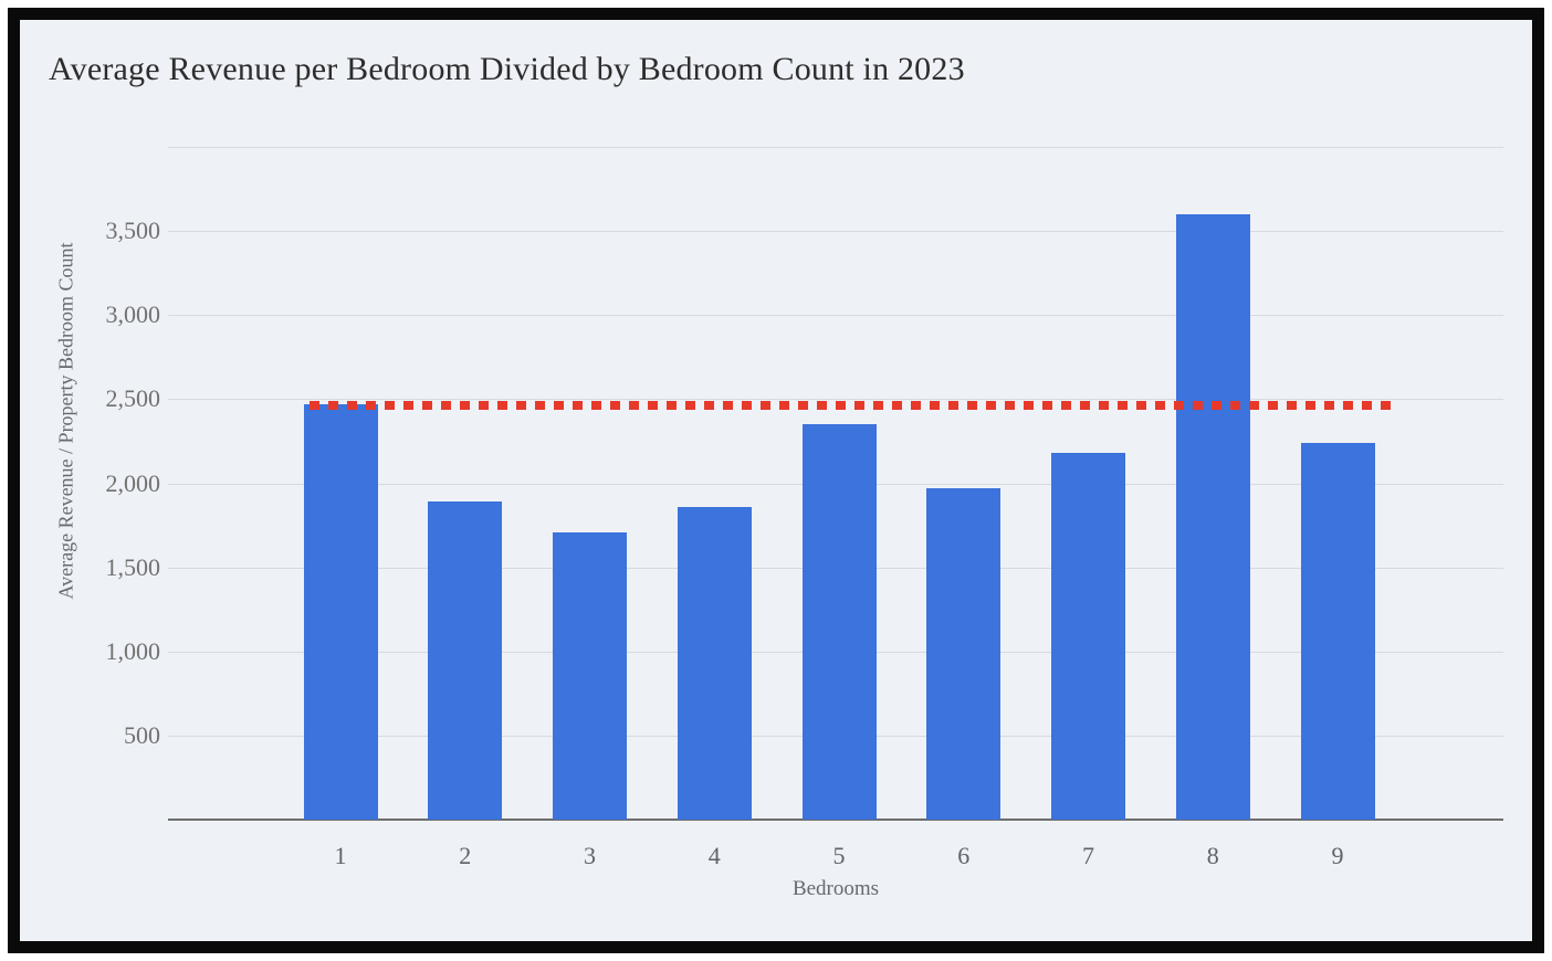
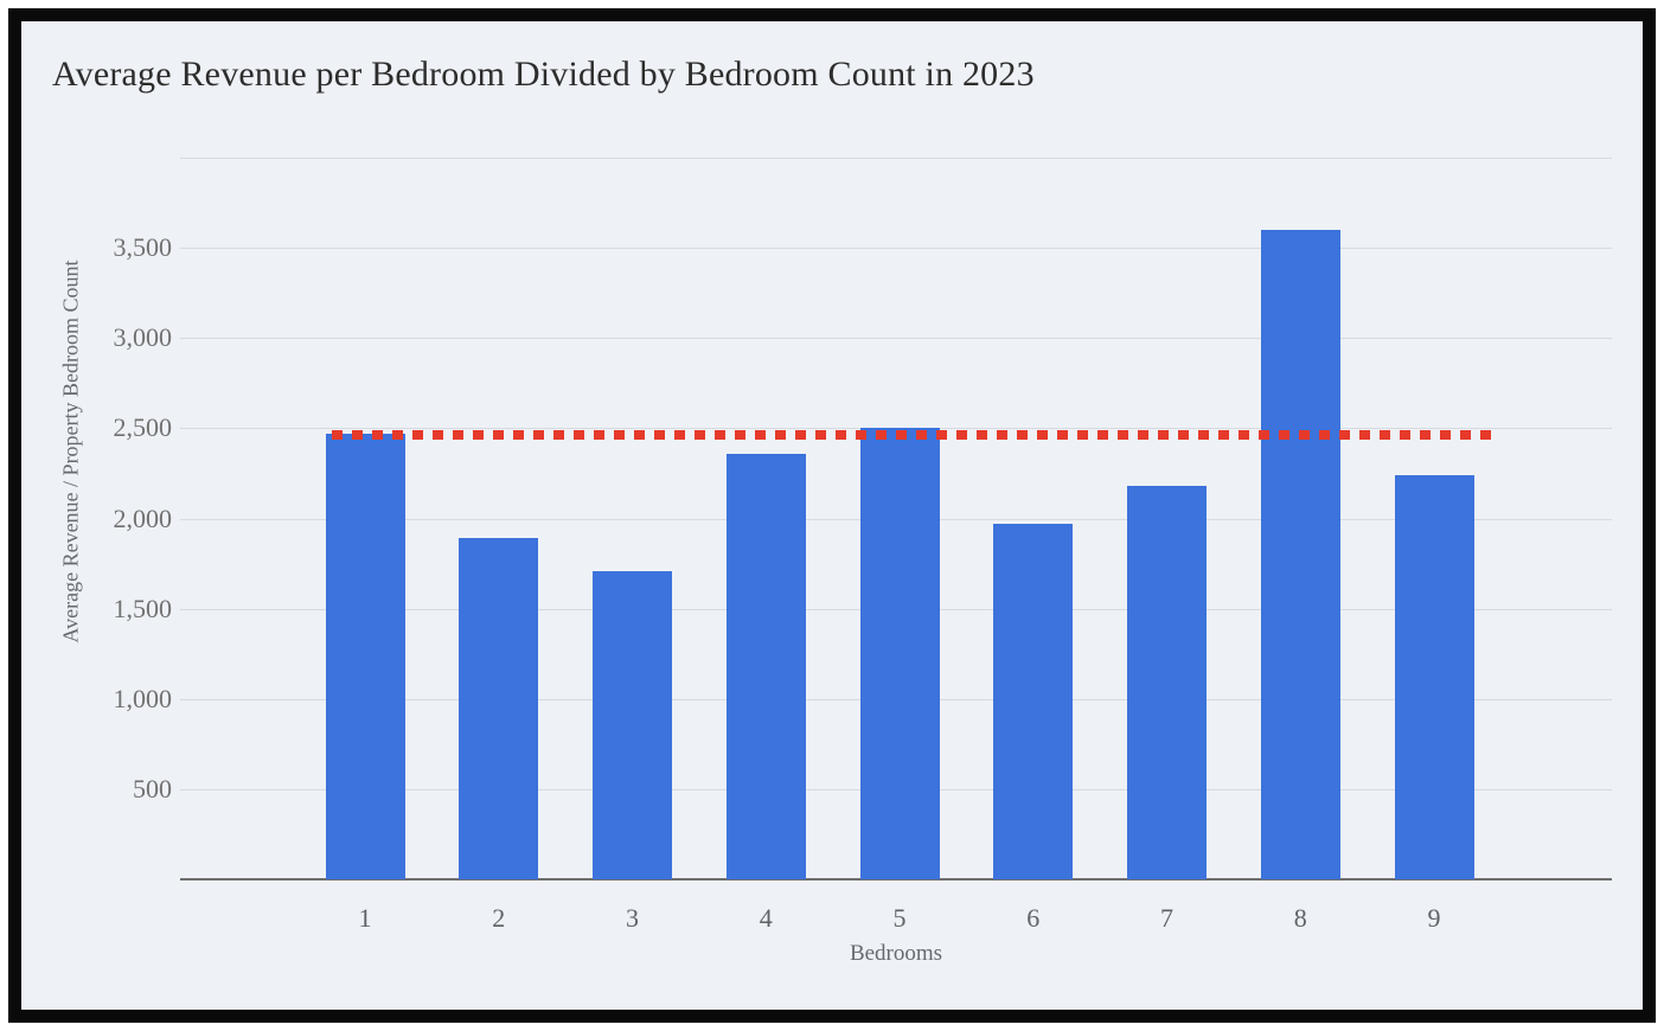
4: 1860 -> 2360
5: 2350 -> 2500
